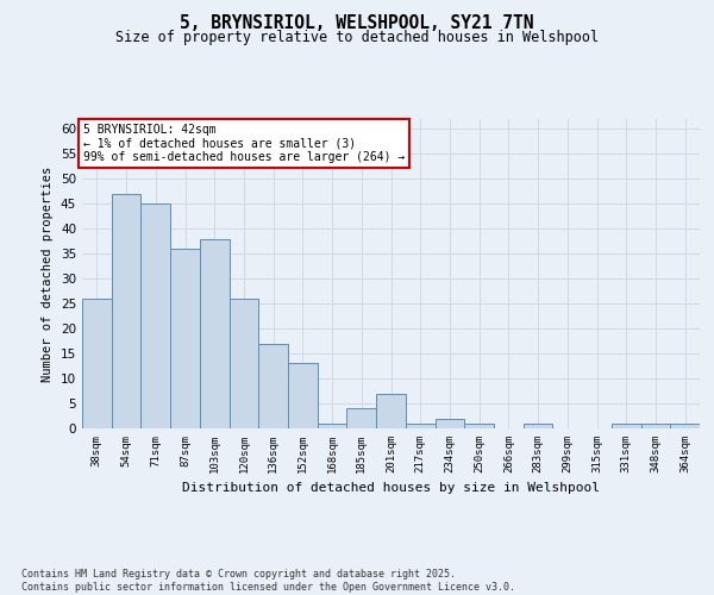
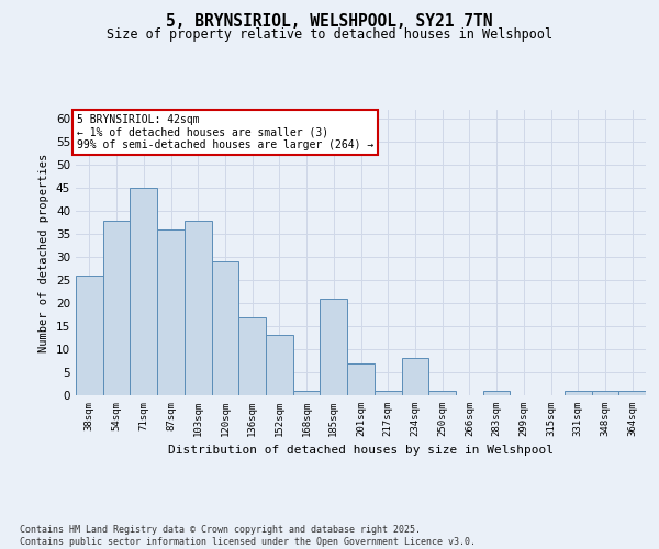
54sqm: 47 -> 38
120sqm: 26 -> 29
185sqm: 4 -> 21
234sqm: 2 -> 8
